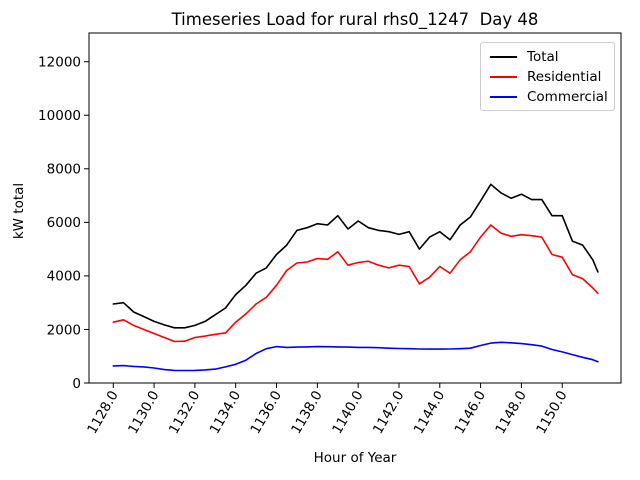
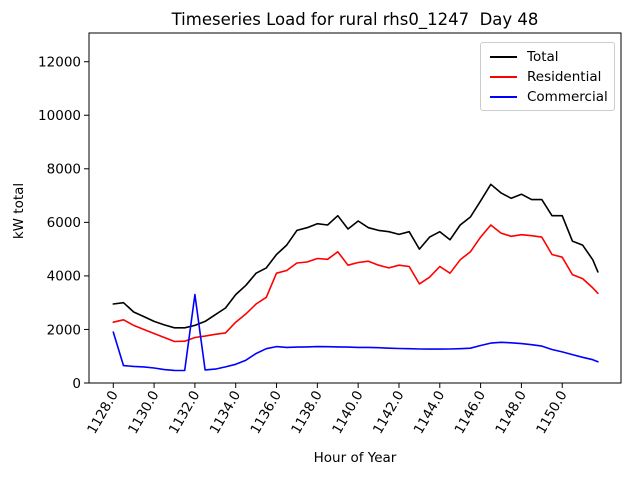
Commercial/1128.0: 600 -> 1900
Commercial/1132.0: 500 -> 3300
Residential/1136.0: 3600 -> 4100
